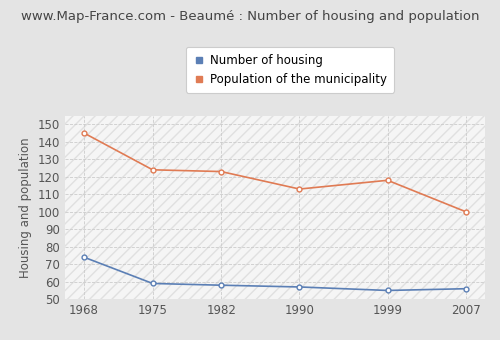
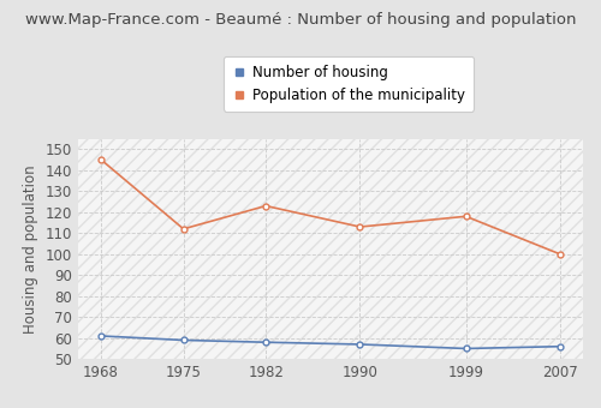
Number of housing/1968: 74 -> 61
Population of the municipality/1975: 124 -> 112
